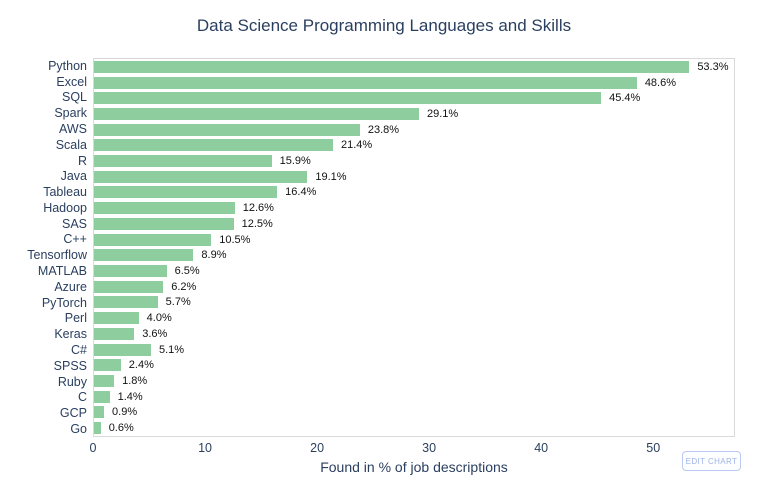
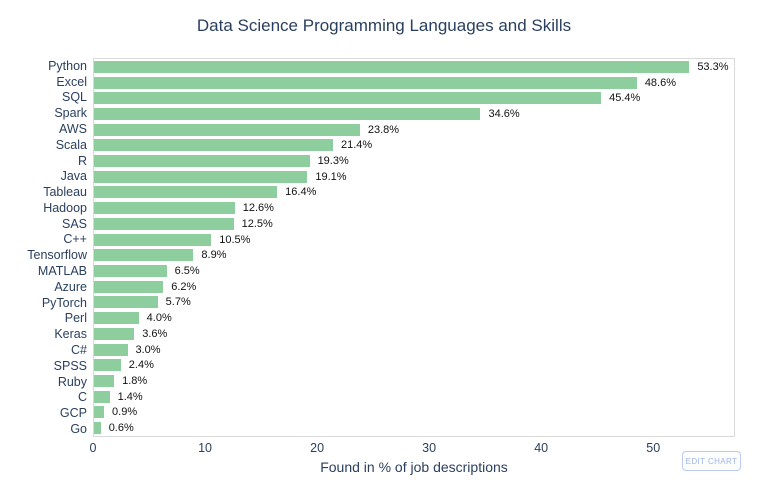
Spark: 29.1% -> 34.6%
R: 15.9% -> 19.3%
C#: 5.1% -> 3.0%
